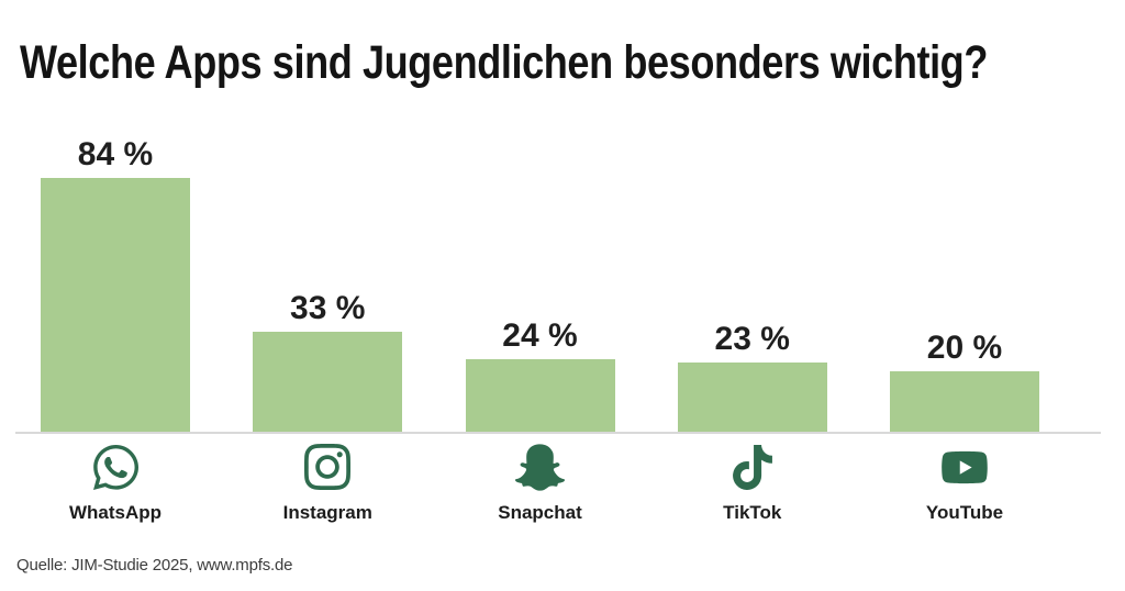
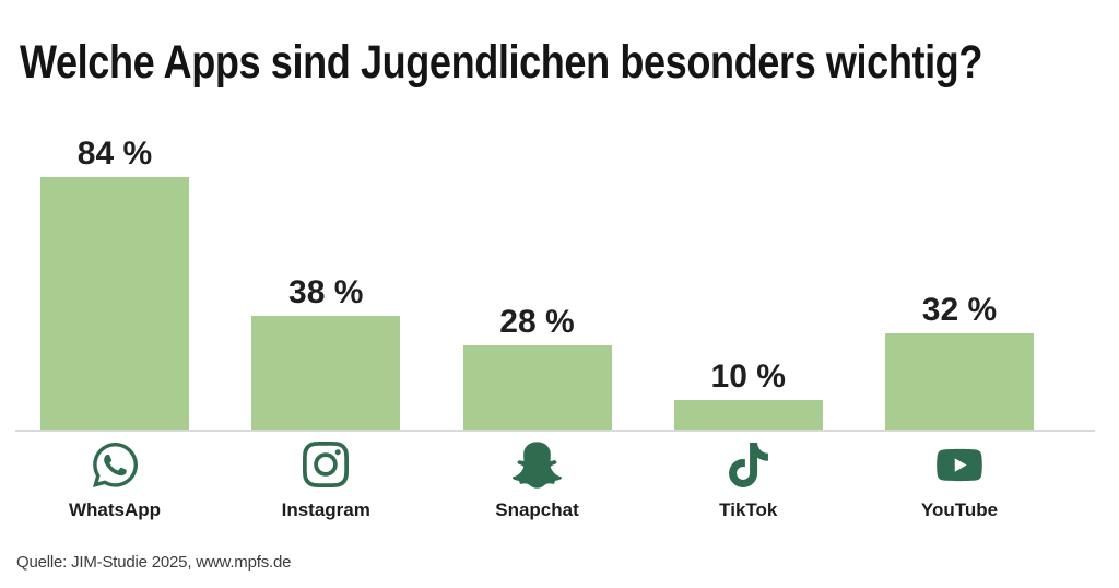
Instagram: 33 -> 38
Snapchat: 24 -> 28
TikTok: 23 -> 10
YouTube: 20 -> 32
